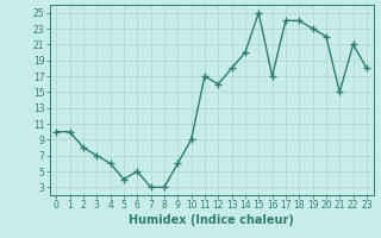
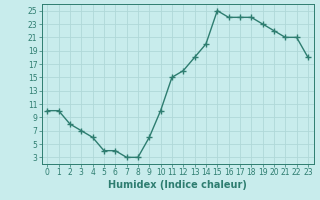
6: 5 -> 4
10: 9 -> 10
11: 17 -> 15
16: 17 -> 24
21: 15 -> 21
